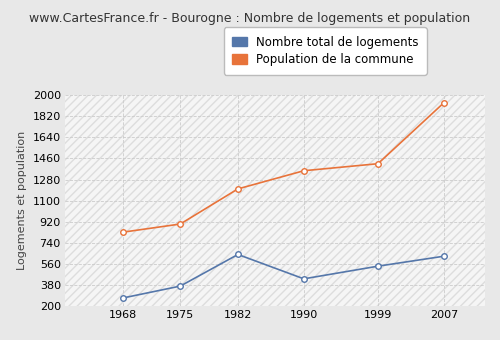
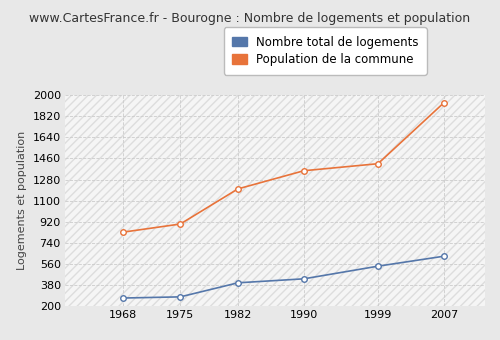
Nombre total de logements/1975: 370 -> 280
Nombre total de logements/1982: 640 -> 400
